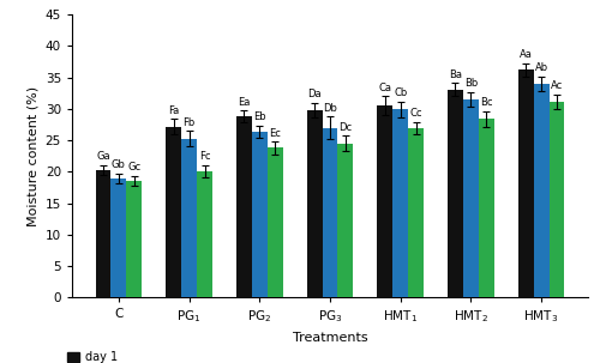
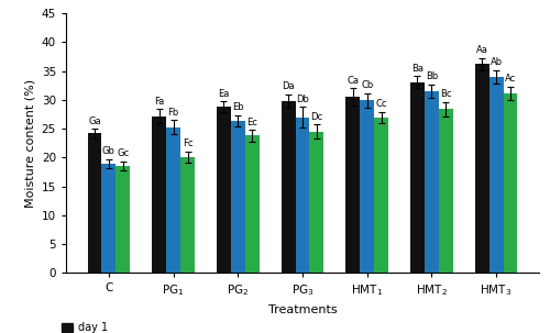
day 1/C: 20.3 -> 24.2
